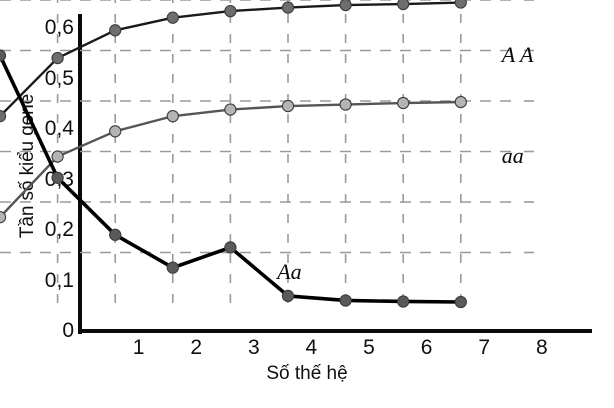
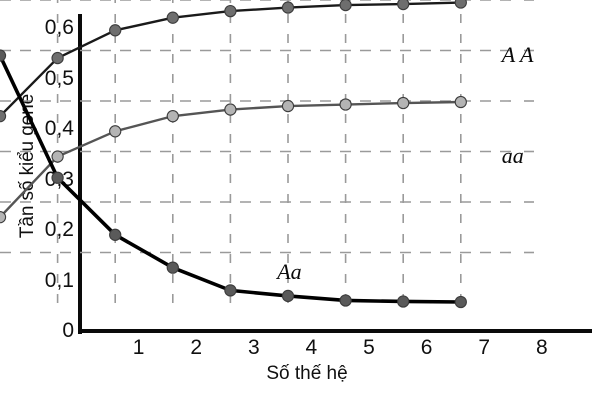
Aa/4: 0,11 -> 0,03
